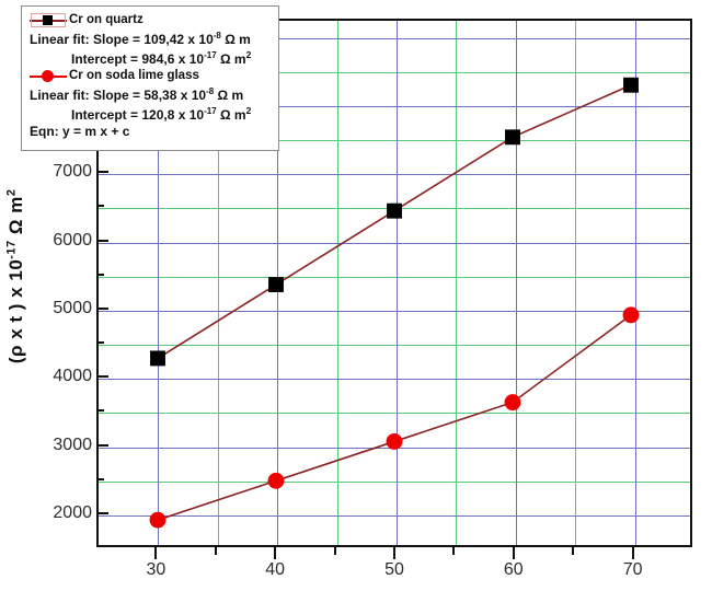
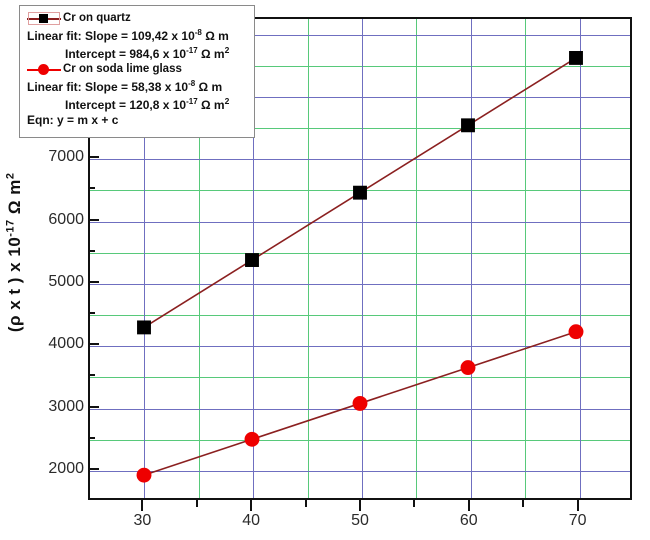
Cr on quartz/70: 8300 -> 8600
Cr on soda lime glass/70: 4900 -> 4200
